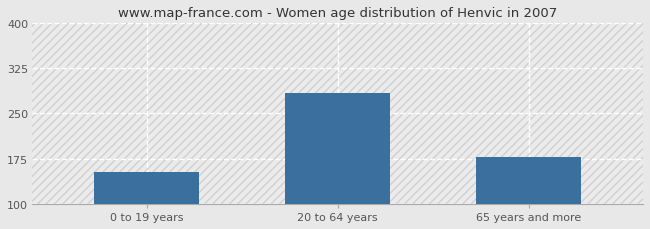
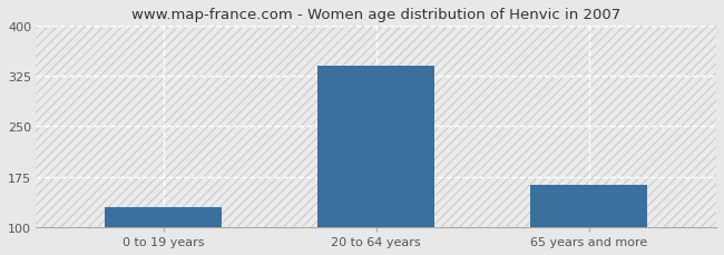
0 to 19 years: 152 -> 130
20 to 64 years: 284 -> 340
65 years and more: 178 -> 163
